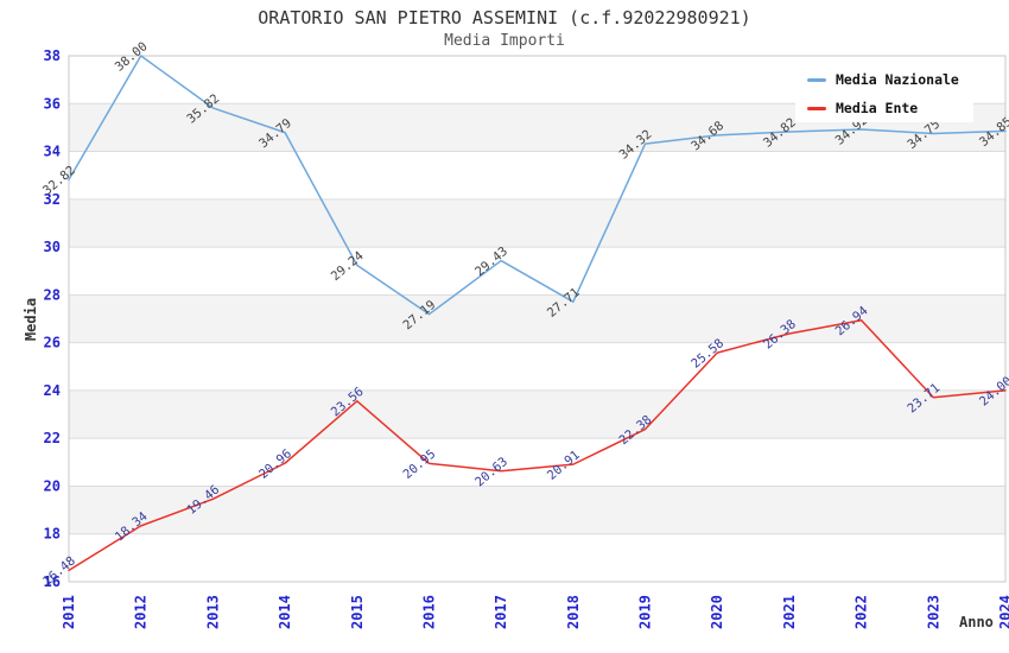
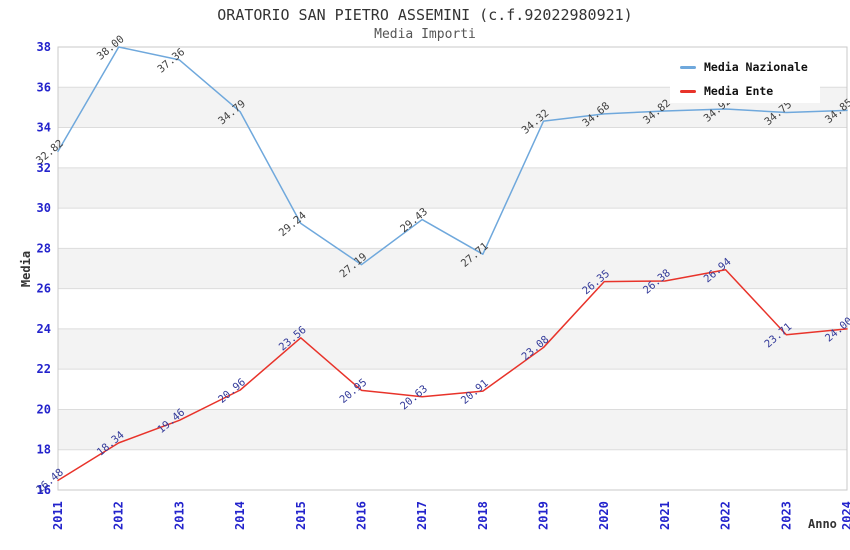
Media Nazionale/2013: 35.82 -> 37.36
Media Ente/2019: 22.38 -> 23.08
Media Ente/2020: 25.58 -> 26.35
